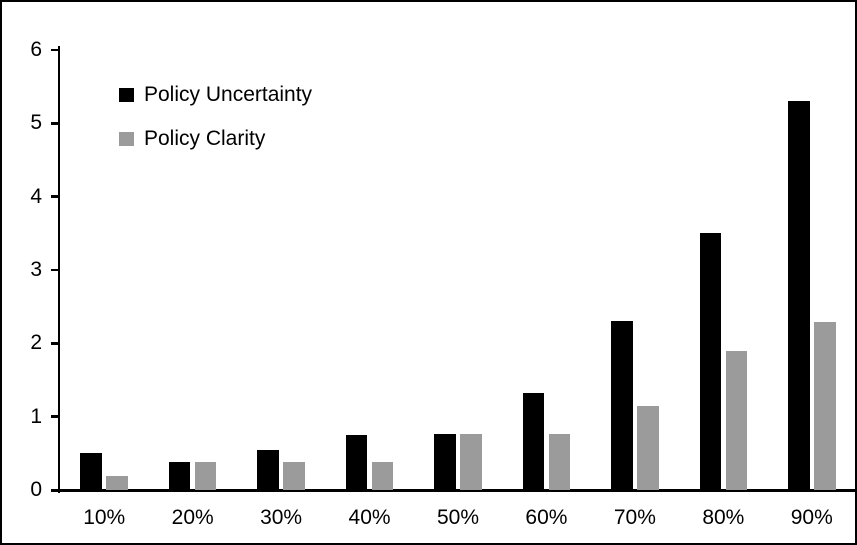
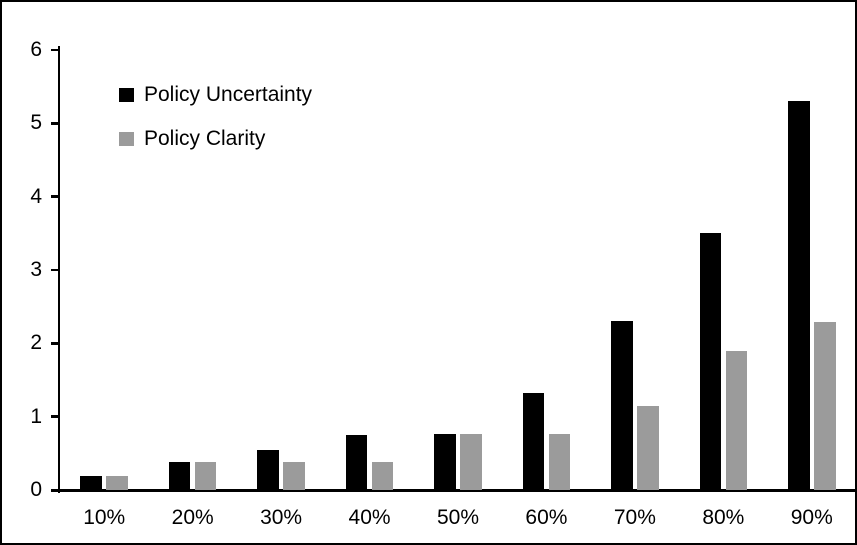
Policy Uncertainty/10%: 0.5 -> 0.2
